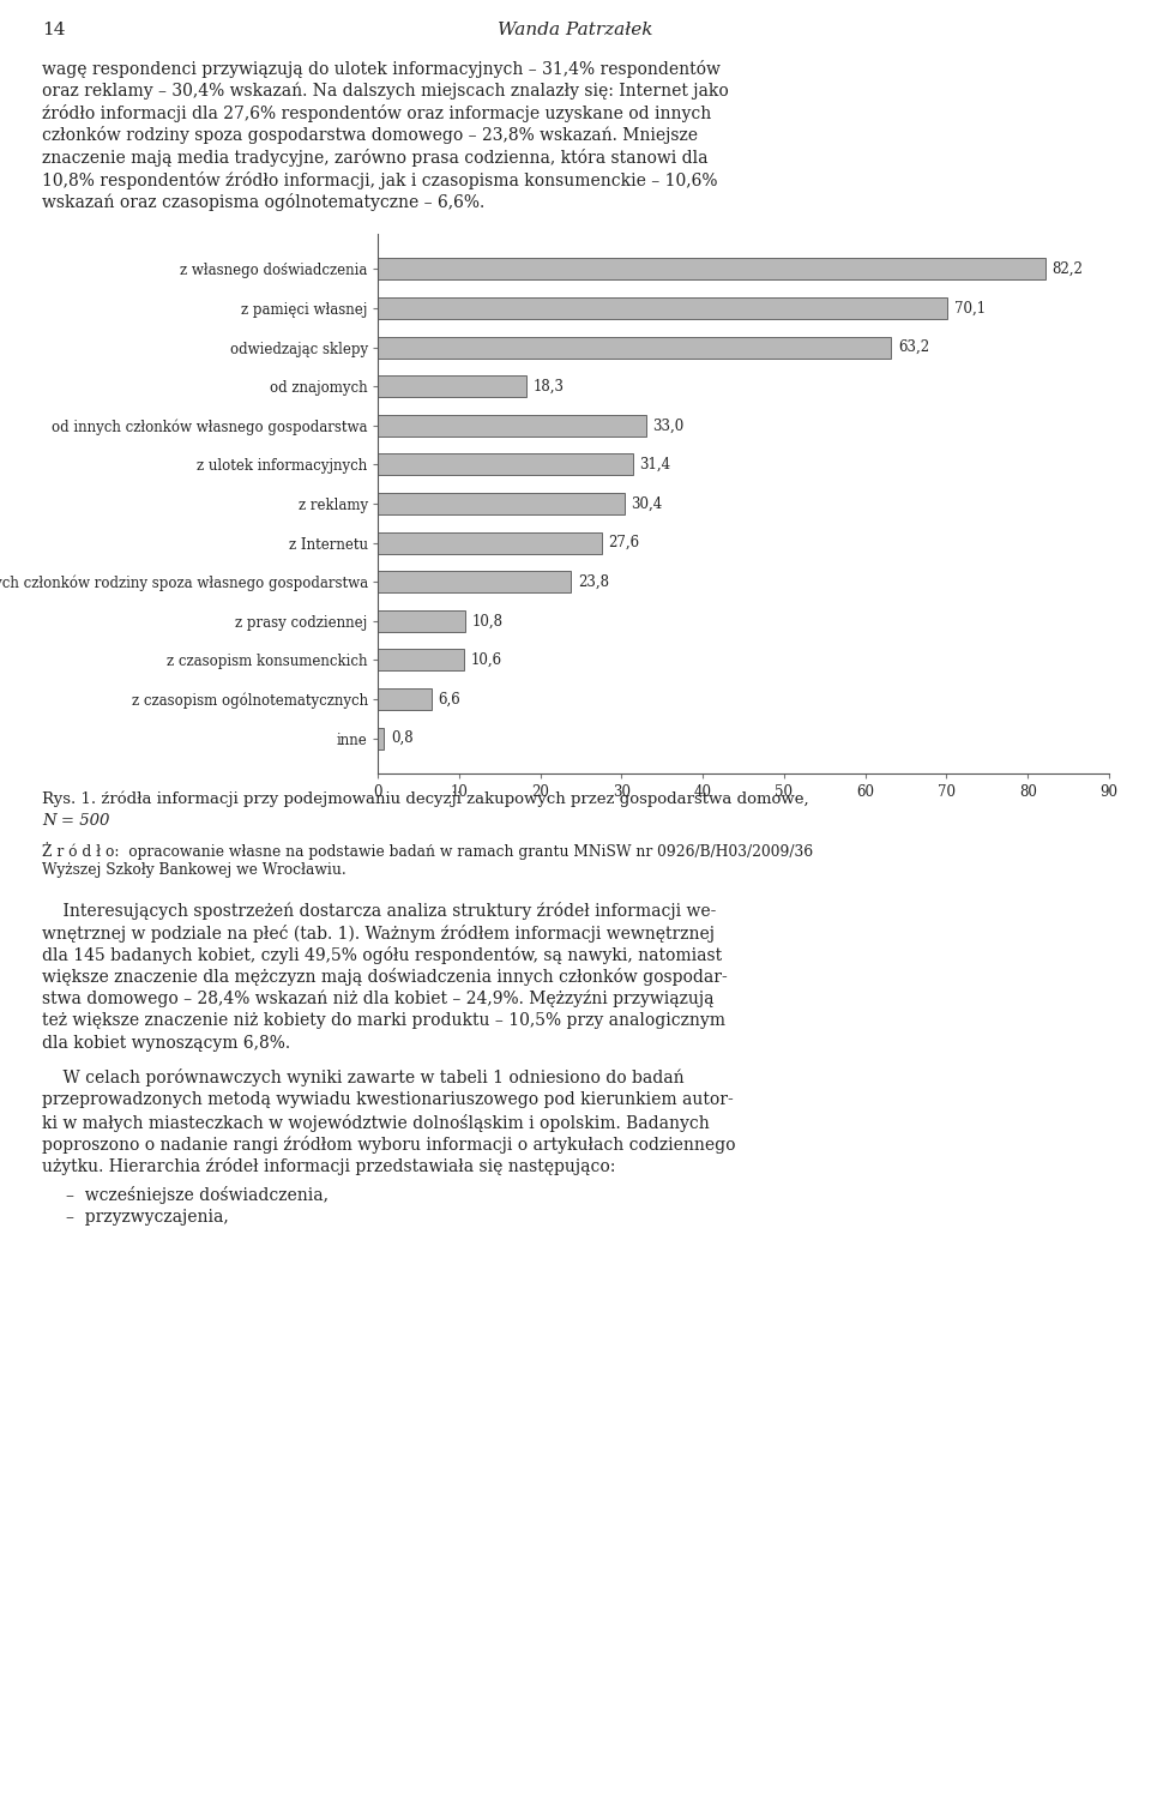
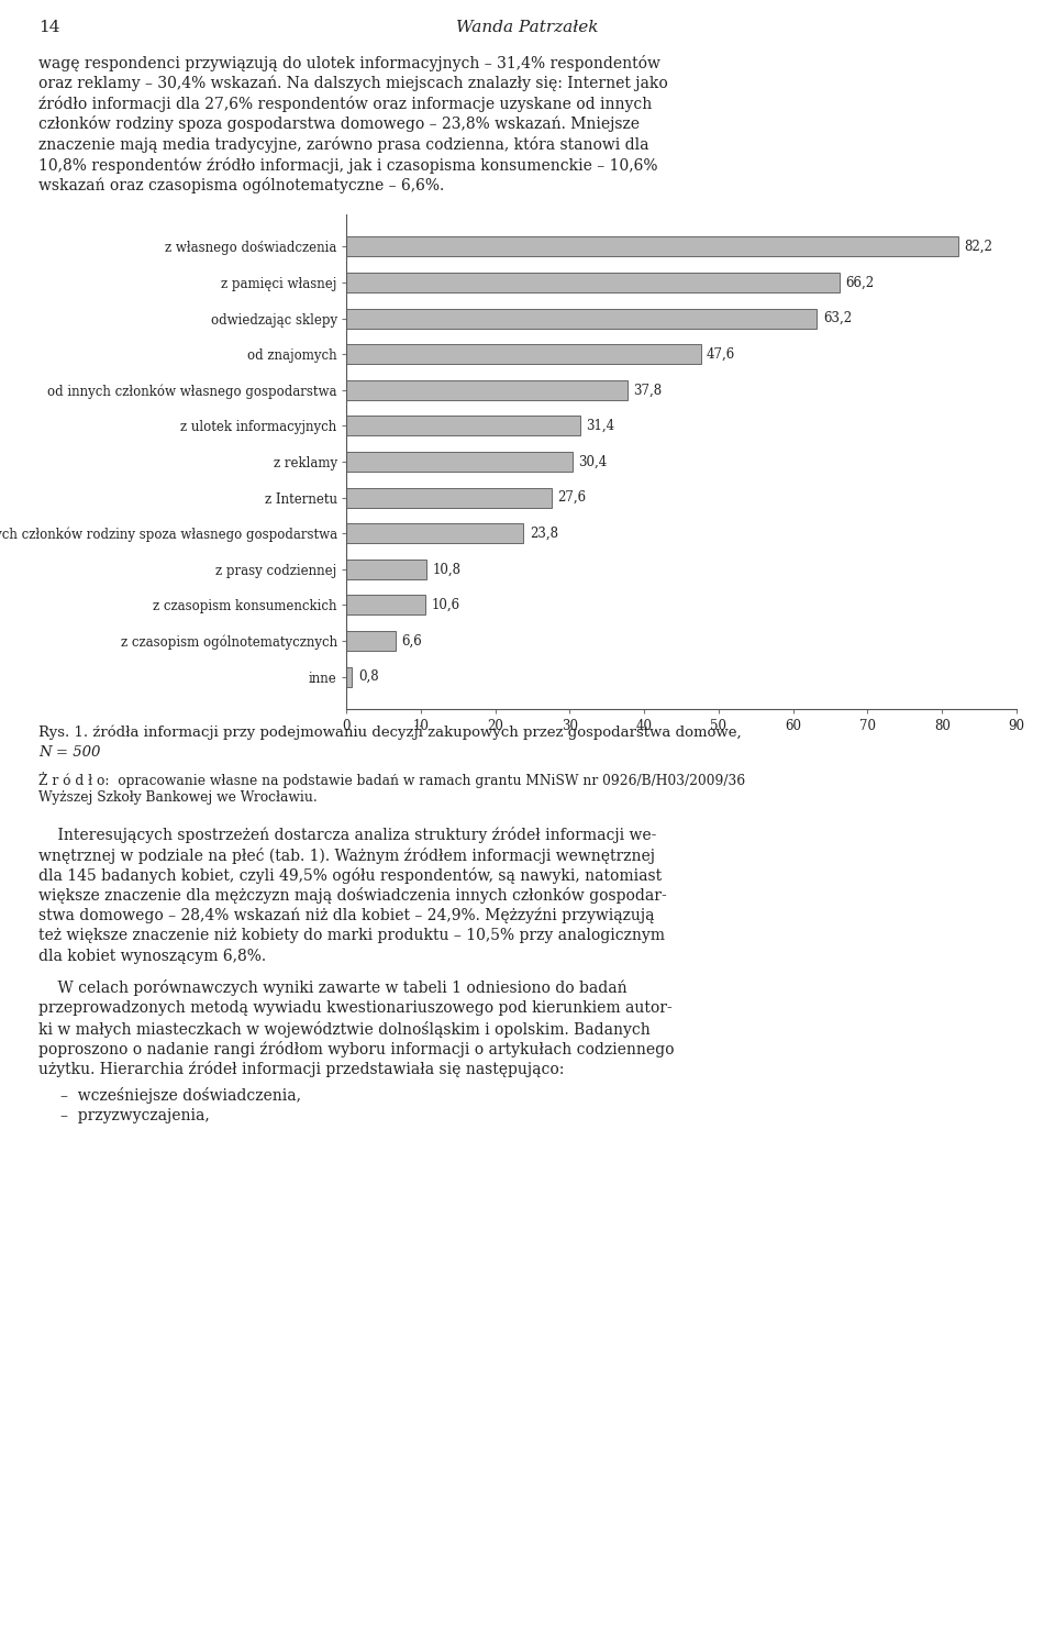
z pamięci własnej: 70,1 -> 66,2
od znajomych: 18,3 -> 47,6
od innych członków własnego gospodarstwa: 33,0 -> 37,8
